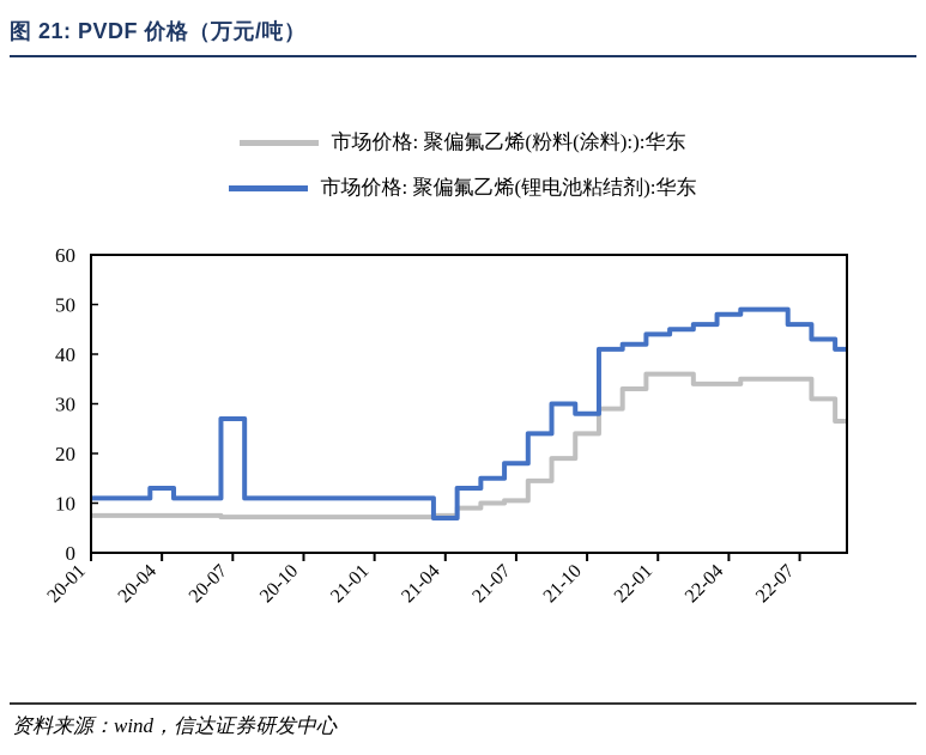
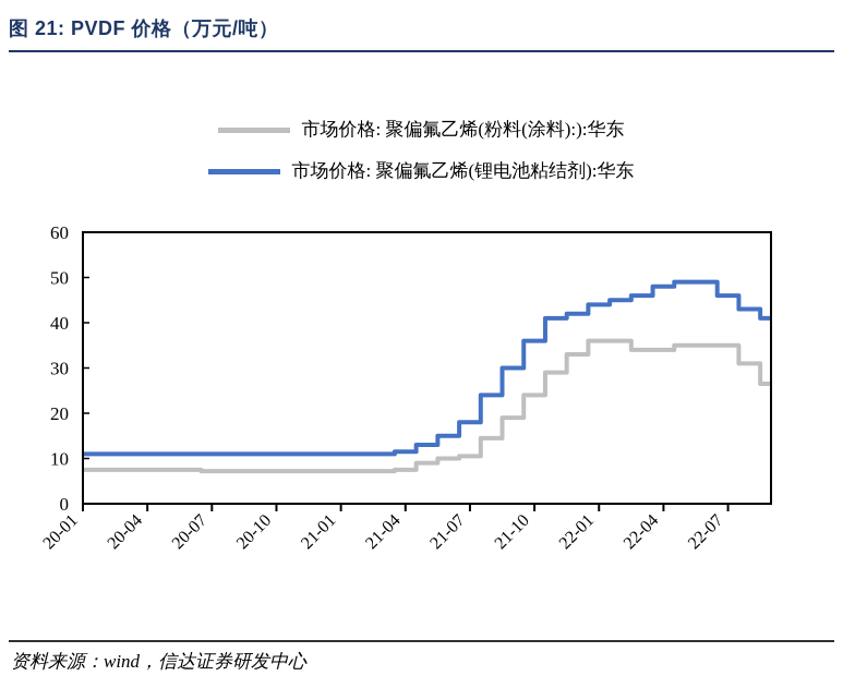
市场价格: 聚偏氟乙烯(锂电池粘结剂):华东/20-04: 13 -> 11
市场价格: 聚偏氟乙烯(锂电池粘结剂):华东/20-07: 27 -> 11
市场价格: 聚偏氟乙烯(锂电池粘结剂):华东/21-04: 7 -> 12
市场价格: 聚偏氟乙烯(锂电池粘结剂):华东/21-10: 28 -> 36
